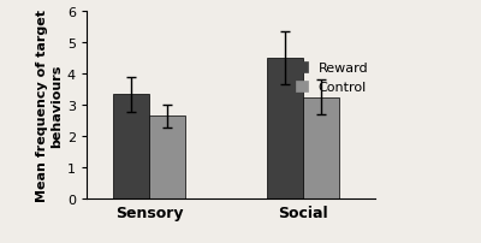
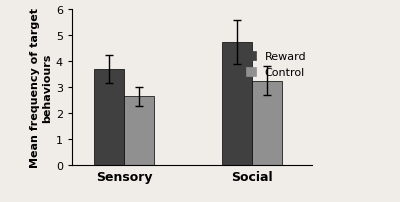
Reward/Sensory: 3.35 -> 3.70
Reward/Social: 4.50 -> 4.75
